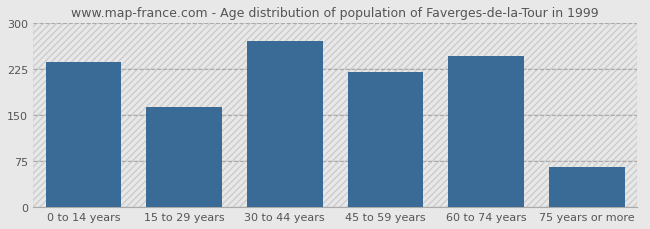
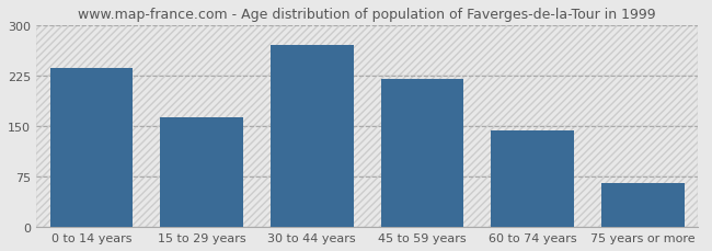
60 to 74 years: 246 -> 144
